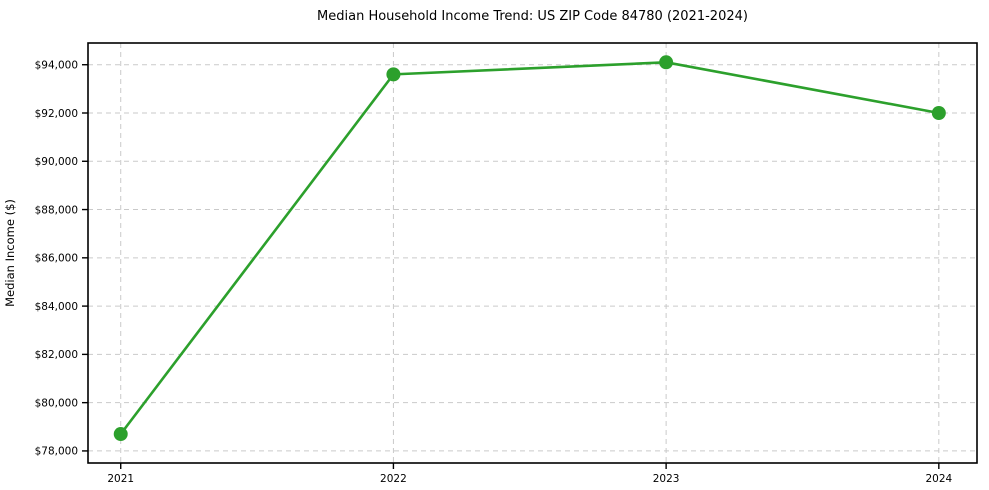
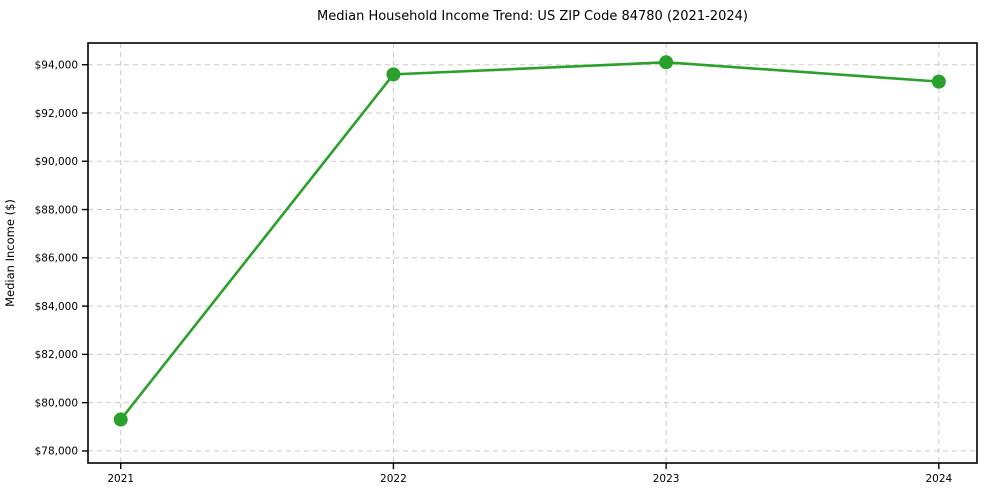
2021: $78700 -> $79300
2024: $92000 -> $93300
